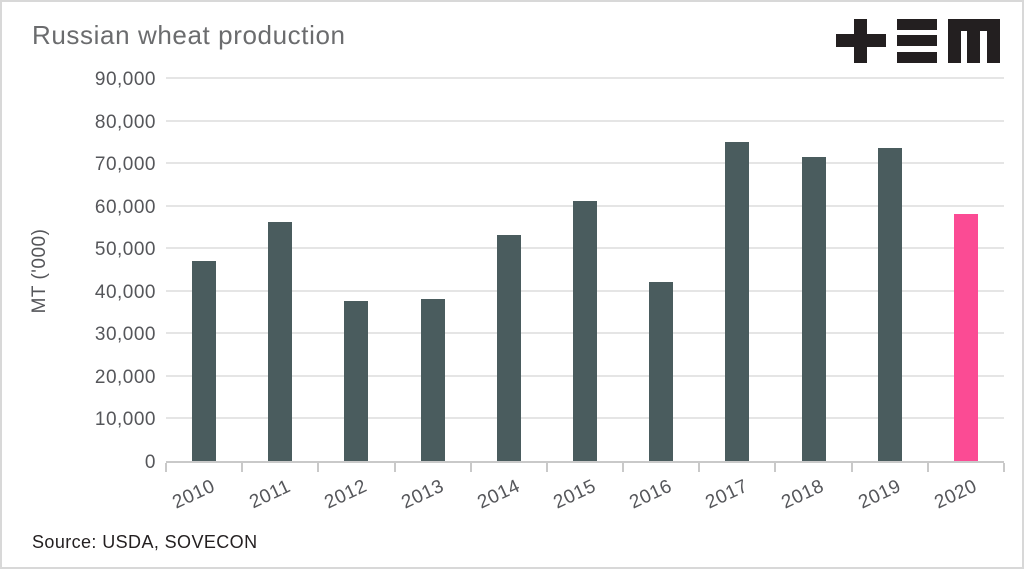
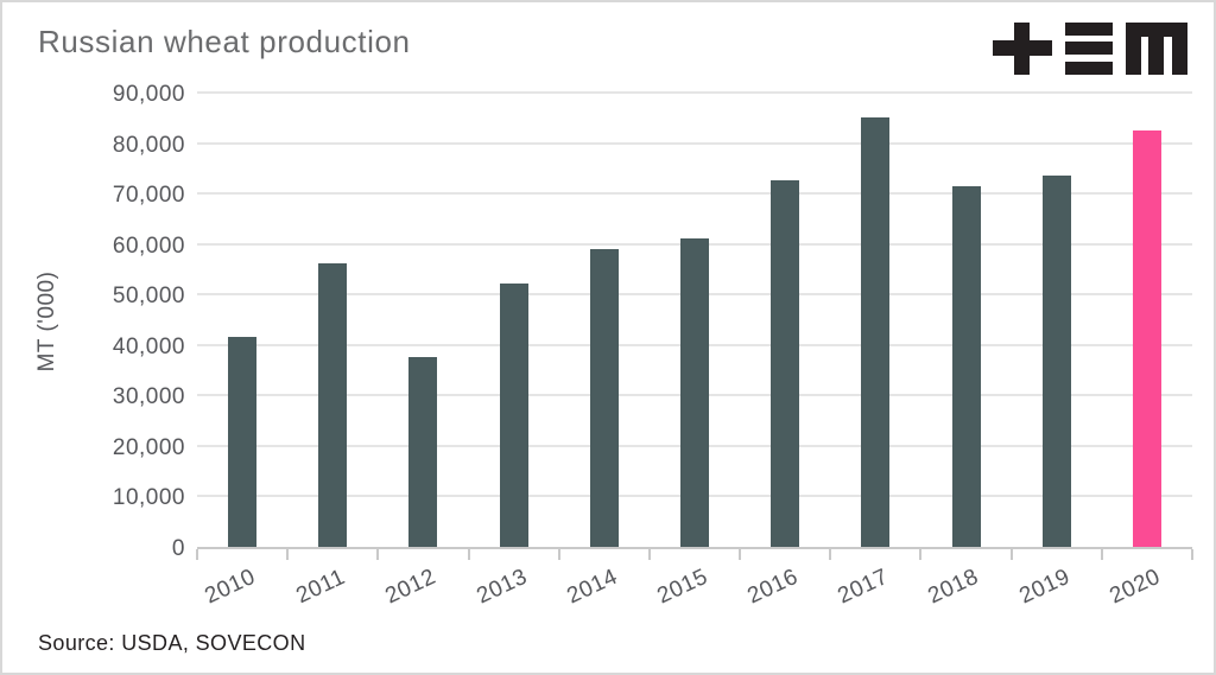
2010: 47000 -> 42000
2013: 38000 -> 52000
2014: 53000 -> 59000
2016: 42000 -> 72000
2017: 75000 -> 85000
2020: 58000 -> 82000
